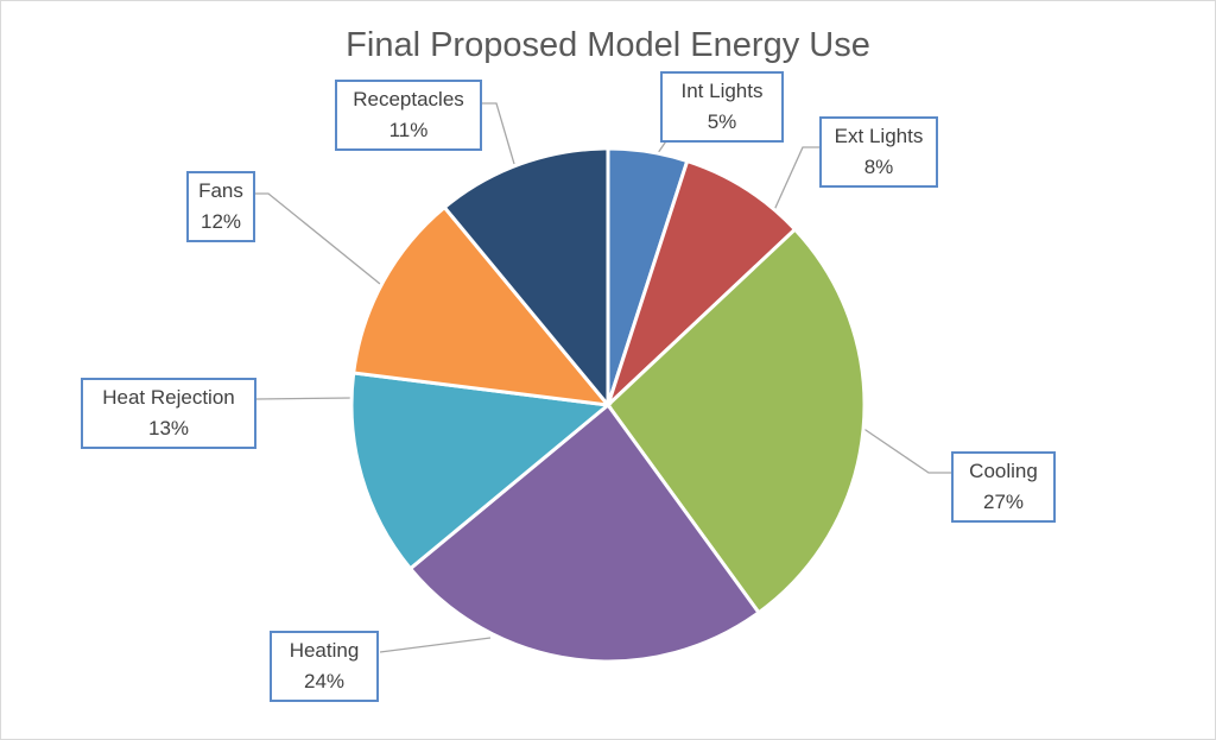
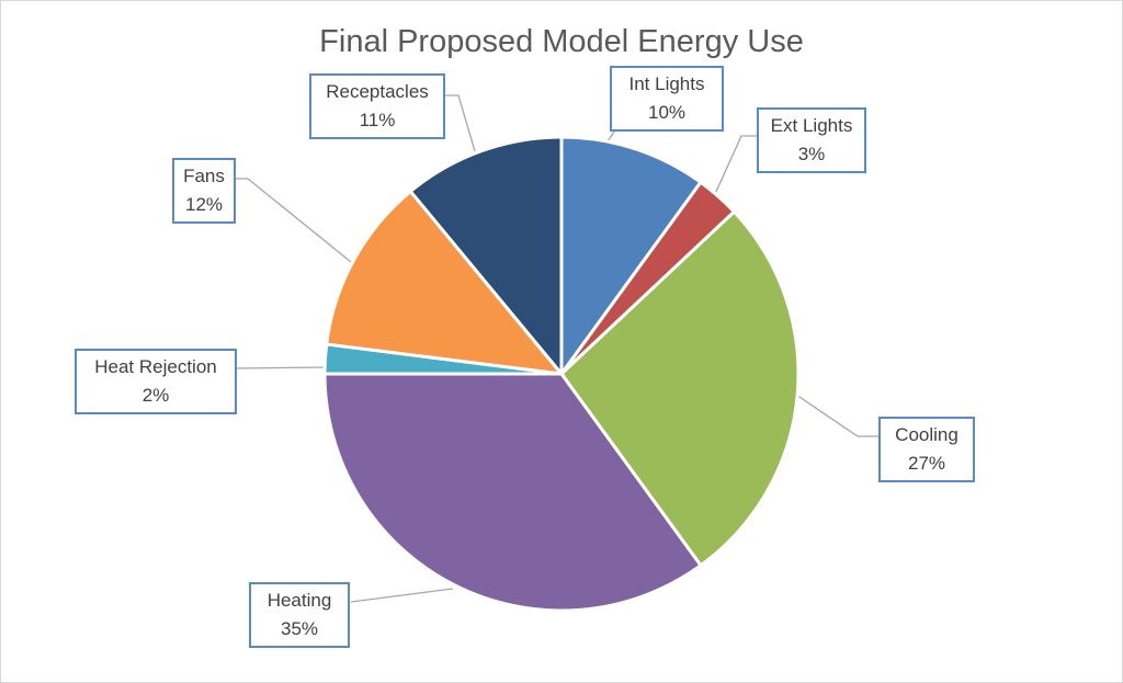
Int Lights: 5% -> 10%
Ext Lights: 8% -> 3%
Heating: 24% -> 35%
Heat Rejection: 13% -> 2%
